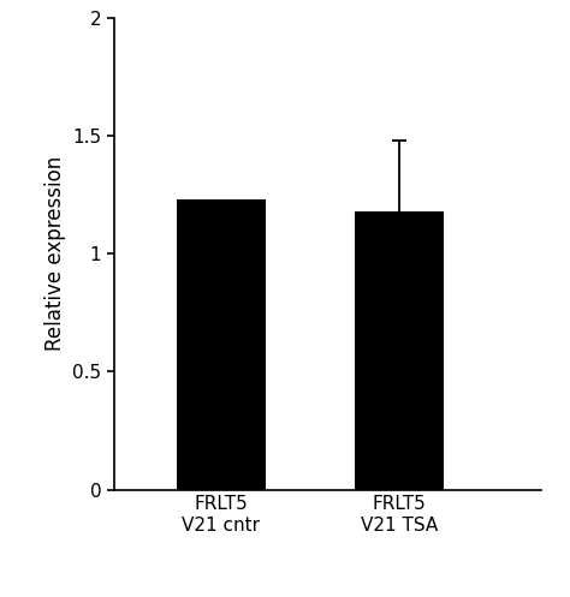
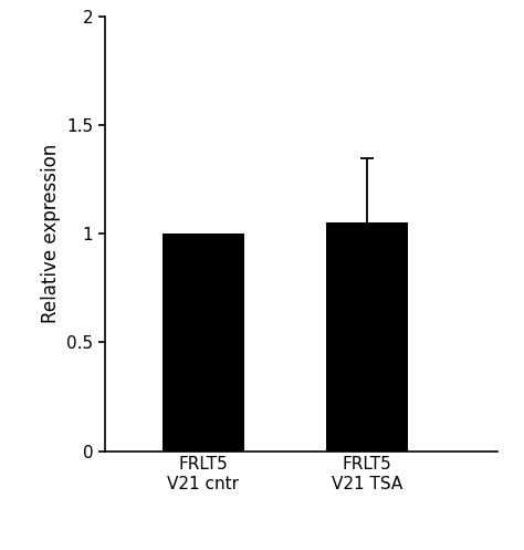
FRLT5 V21 cntr: 1.23 -> 1.00
FRLT5 V21 TSA: 1.18 -> 1.05
